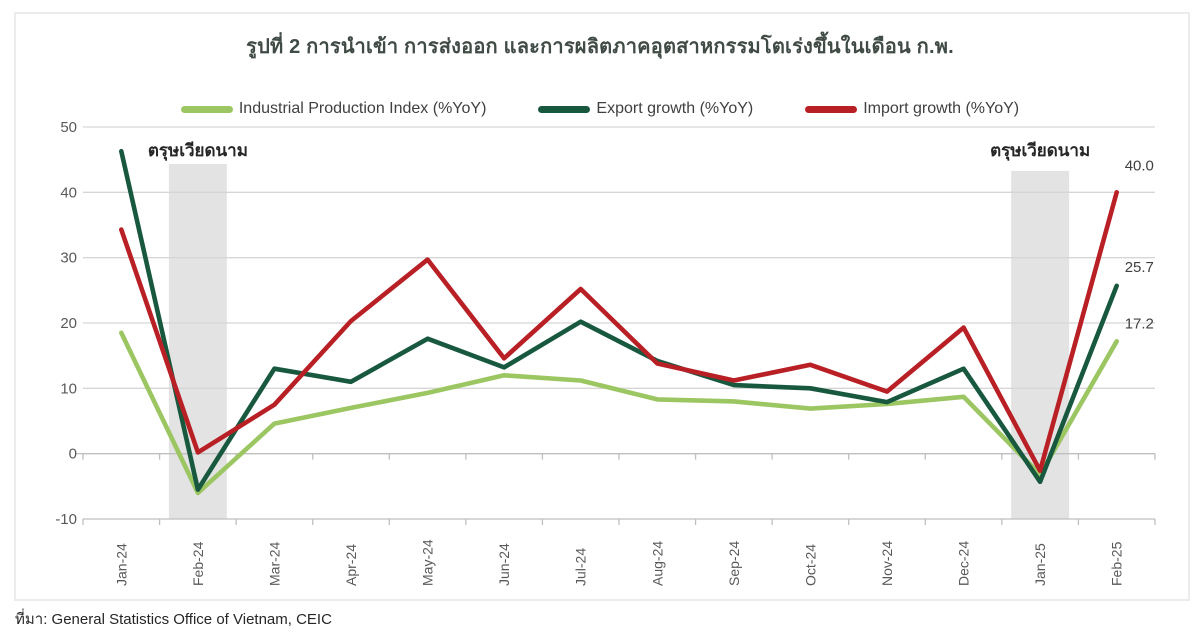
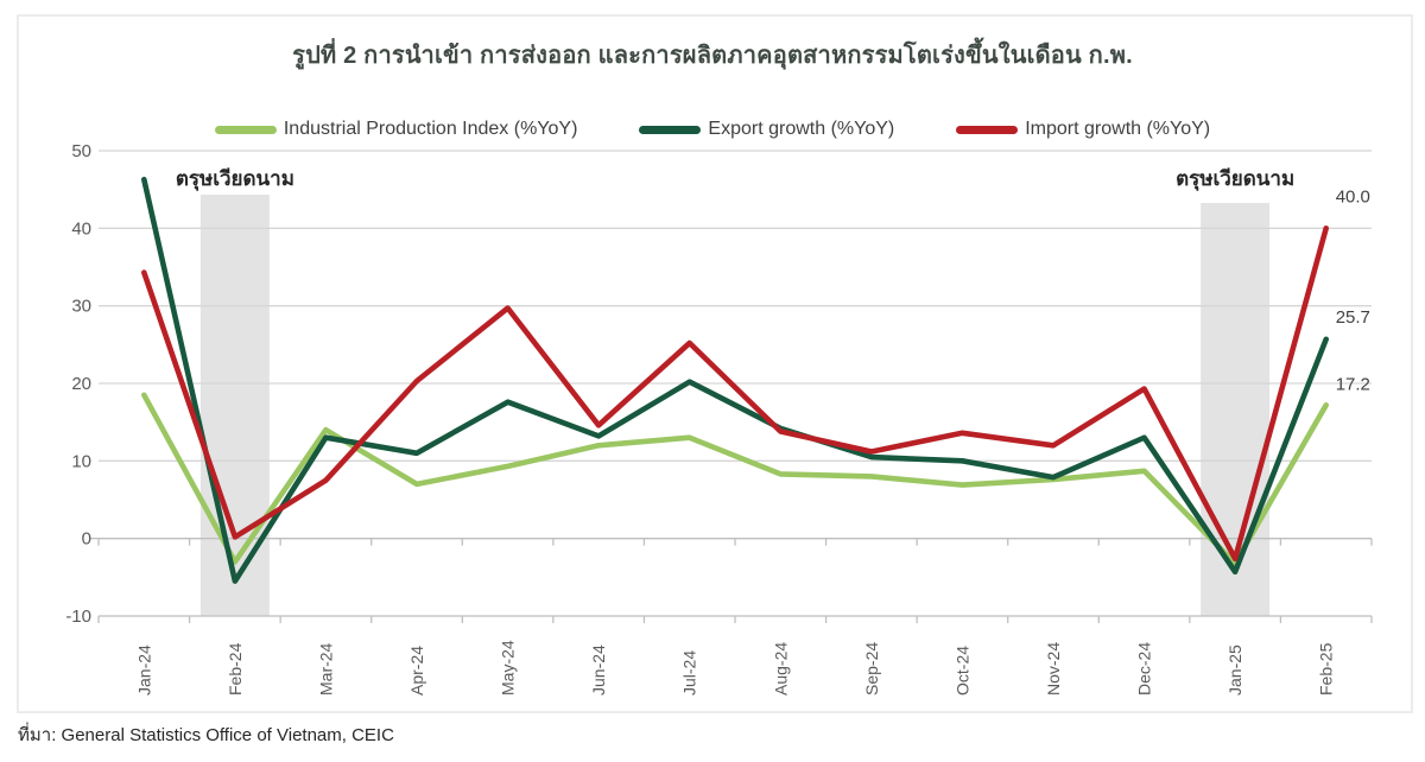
Industrial Production Index (%YoY)/Feb-24: -6 -> -3
Industrial Production Index (%YoY)/Mar-24: 5 -> 14
Industrial Production Index (%YoY)/Jul-24: 11 -> 13
Import growth (%YoY)/Nov-24: 10 -> 12
